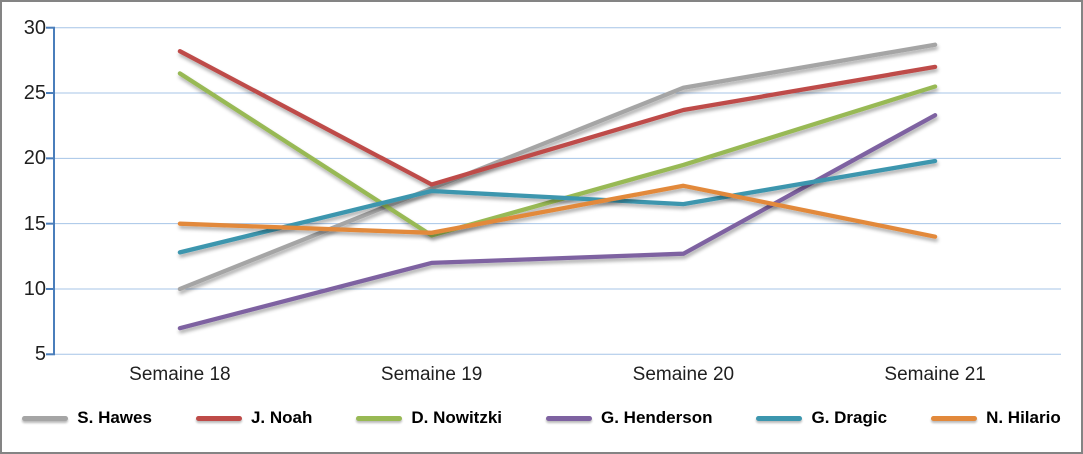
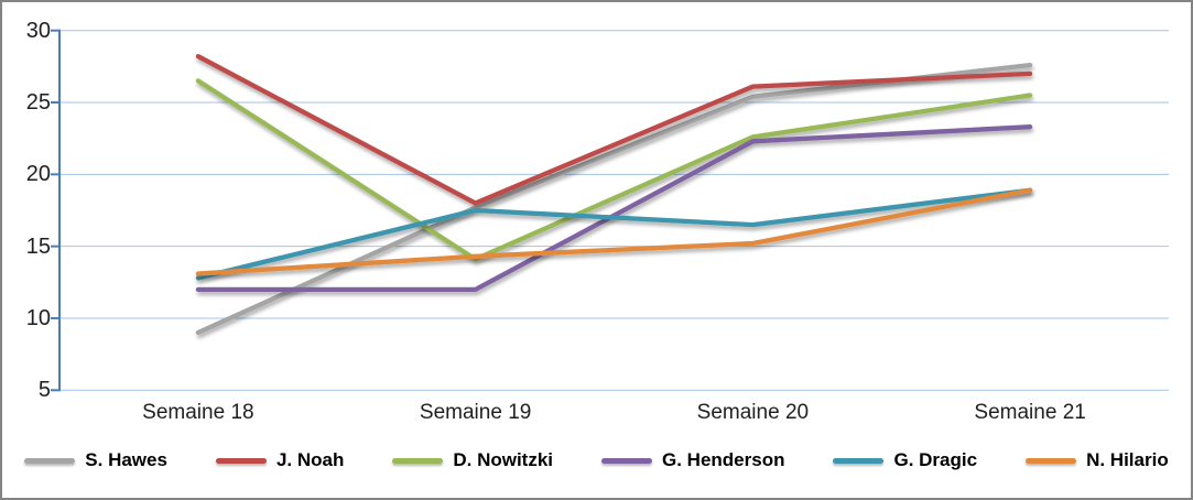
S. Hawes/Semaine 18: 10.0 -> 9.0
G. Henderson/Semaine 18: 7.0 -> 12.0
N. Hilario/Semaine 18: 15.0 -> 13.1
J. Noah/Semaine 20: 23.7 -> 26.1
D. Nowitzki/Semaine 20: 19.5 -> 22.6
G. Henderson/Semaine 20: 12.7 -> 22.3
N. Hilario/Semaine 20: 17.9 -> 15.2
S. Hawes/Semaine 21: 28.7 -> 27.6
G. Dragic/Semaine 21: 19.8 -> 18.9
N. Hilario/Semaine 21: 14.0 -> 18.9
